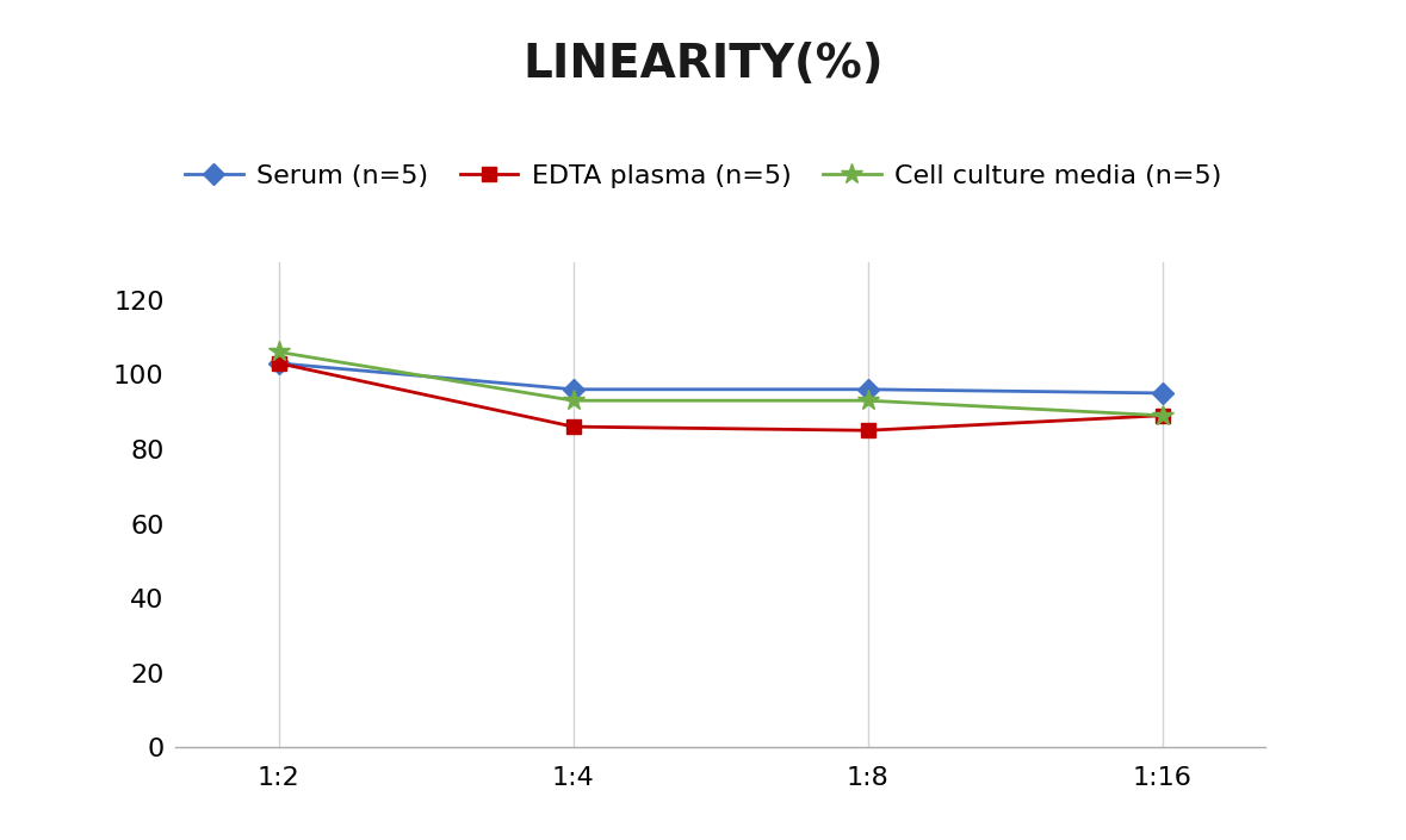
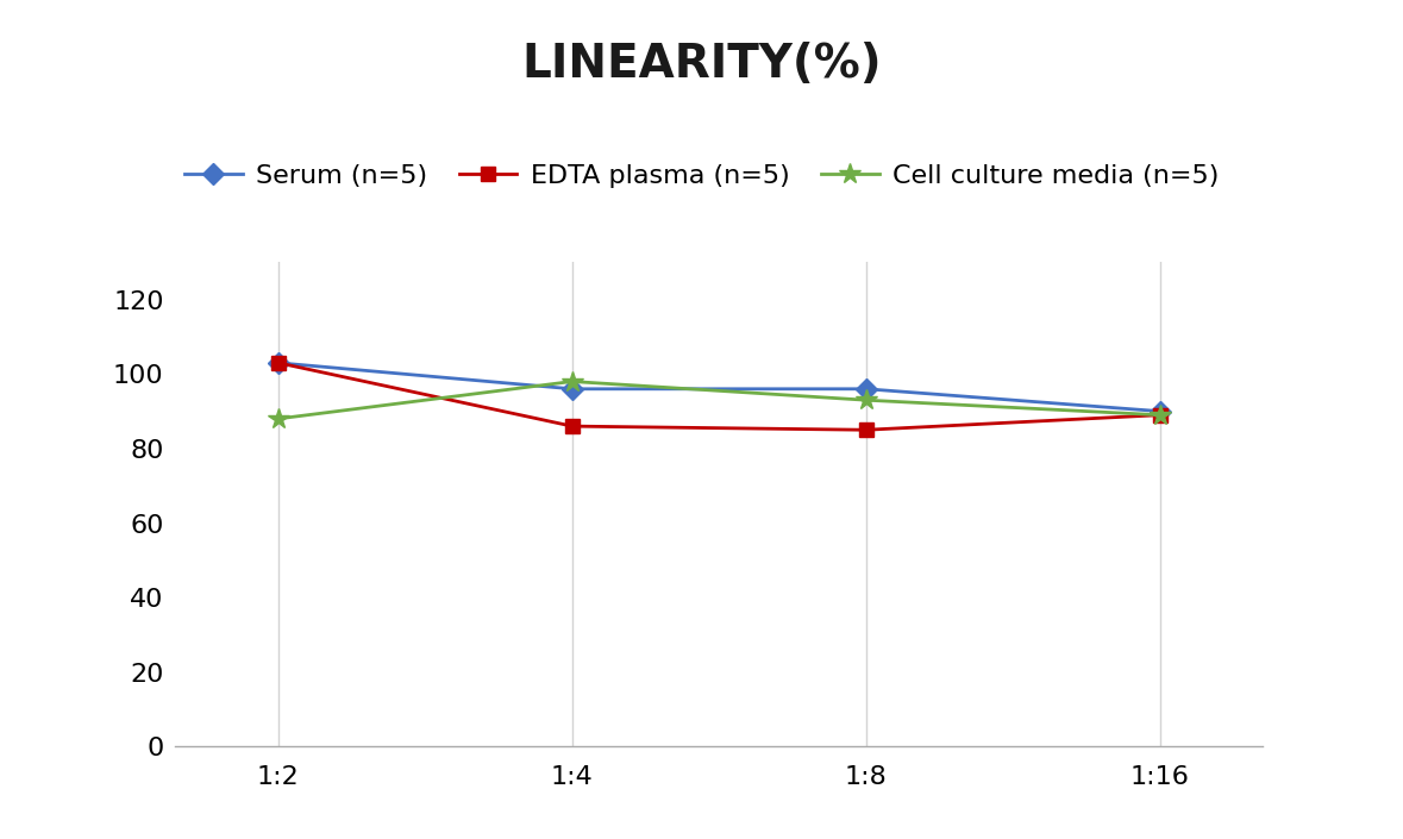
Cell culture media (n=5)/1:2: 106 -> 88
Cell culture media (n=5)/1:4: 93 -> 98
Serum (n=5)/1:16: 95 -> 90
